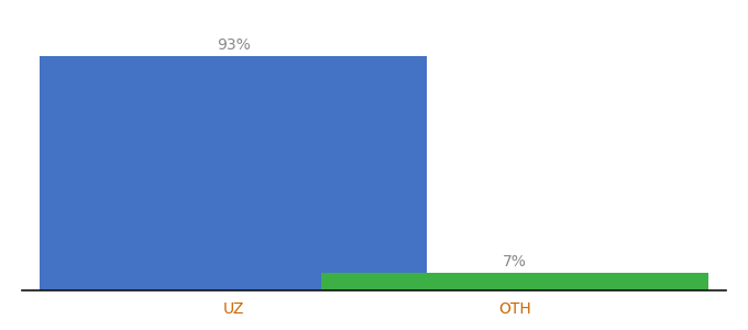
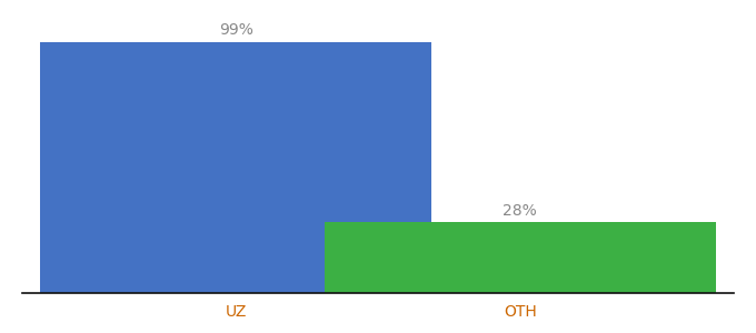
UZ: 93% -> 99%
OTH: 7% -> 28%
